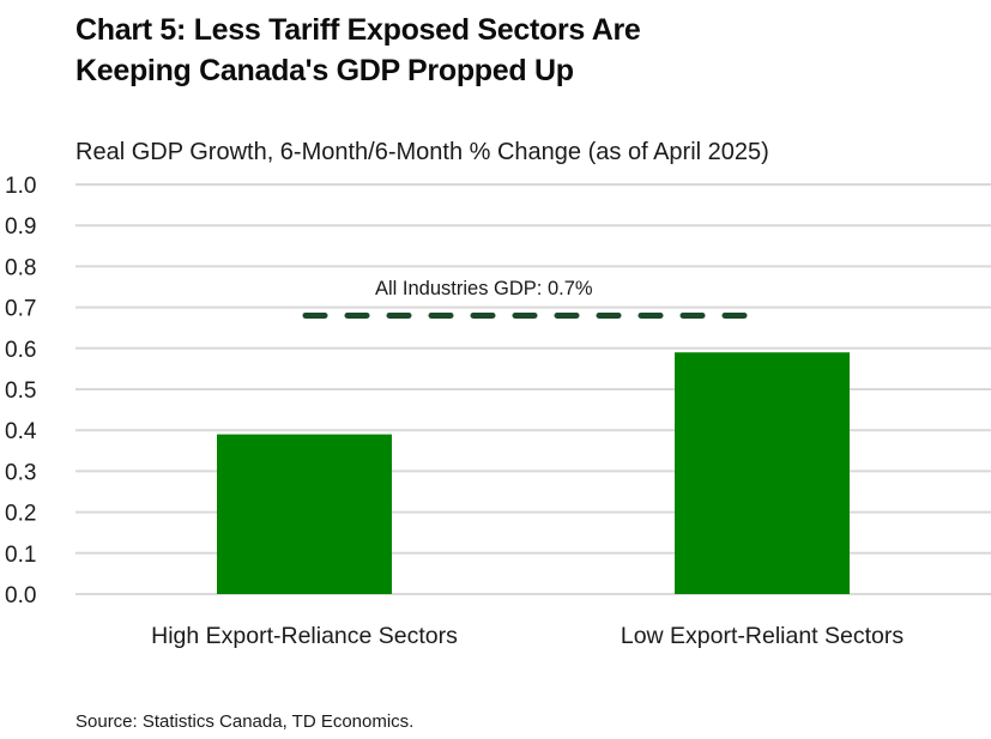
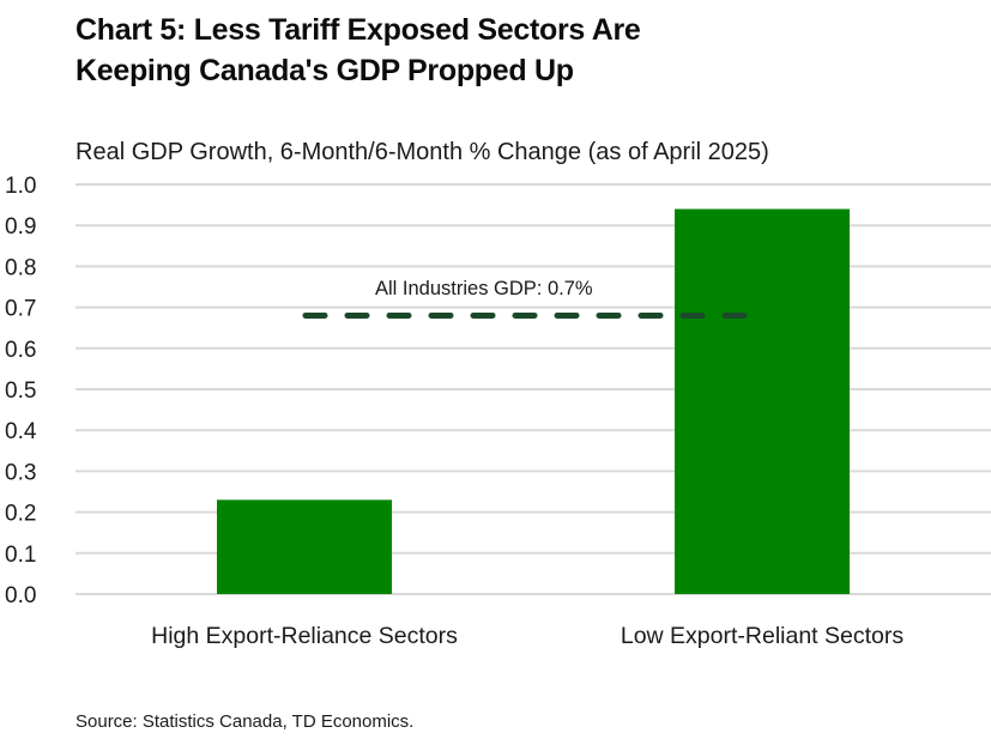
High Export-Reliance Sectors: 0.39 -> 0.23
Low Export-Reliant Sectors: 0.59 -> 0.94
